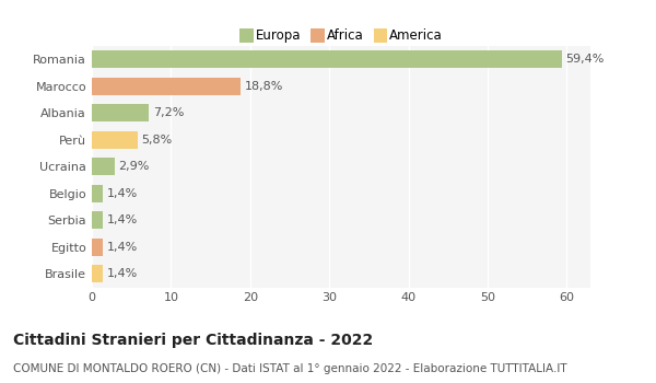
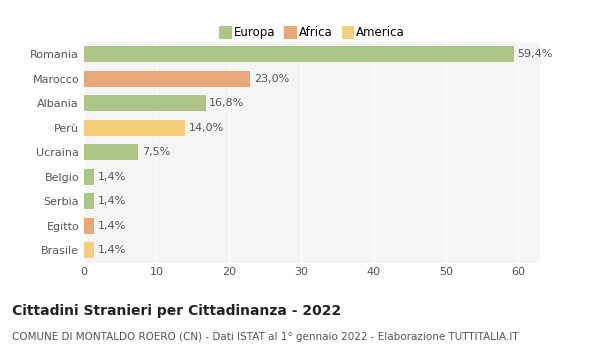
Marocco: 18,8% -> 23,0%
Albania: 7,2% -> 16,8%
Perù: 5,8% -> 14,0%
Ucraina: 2,9% -> 7,5%
